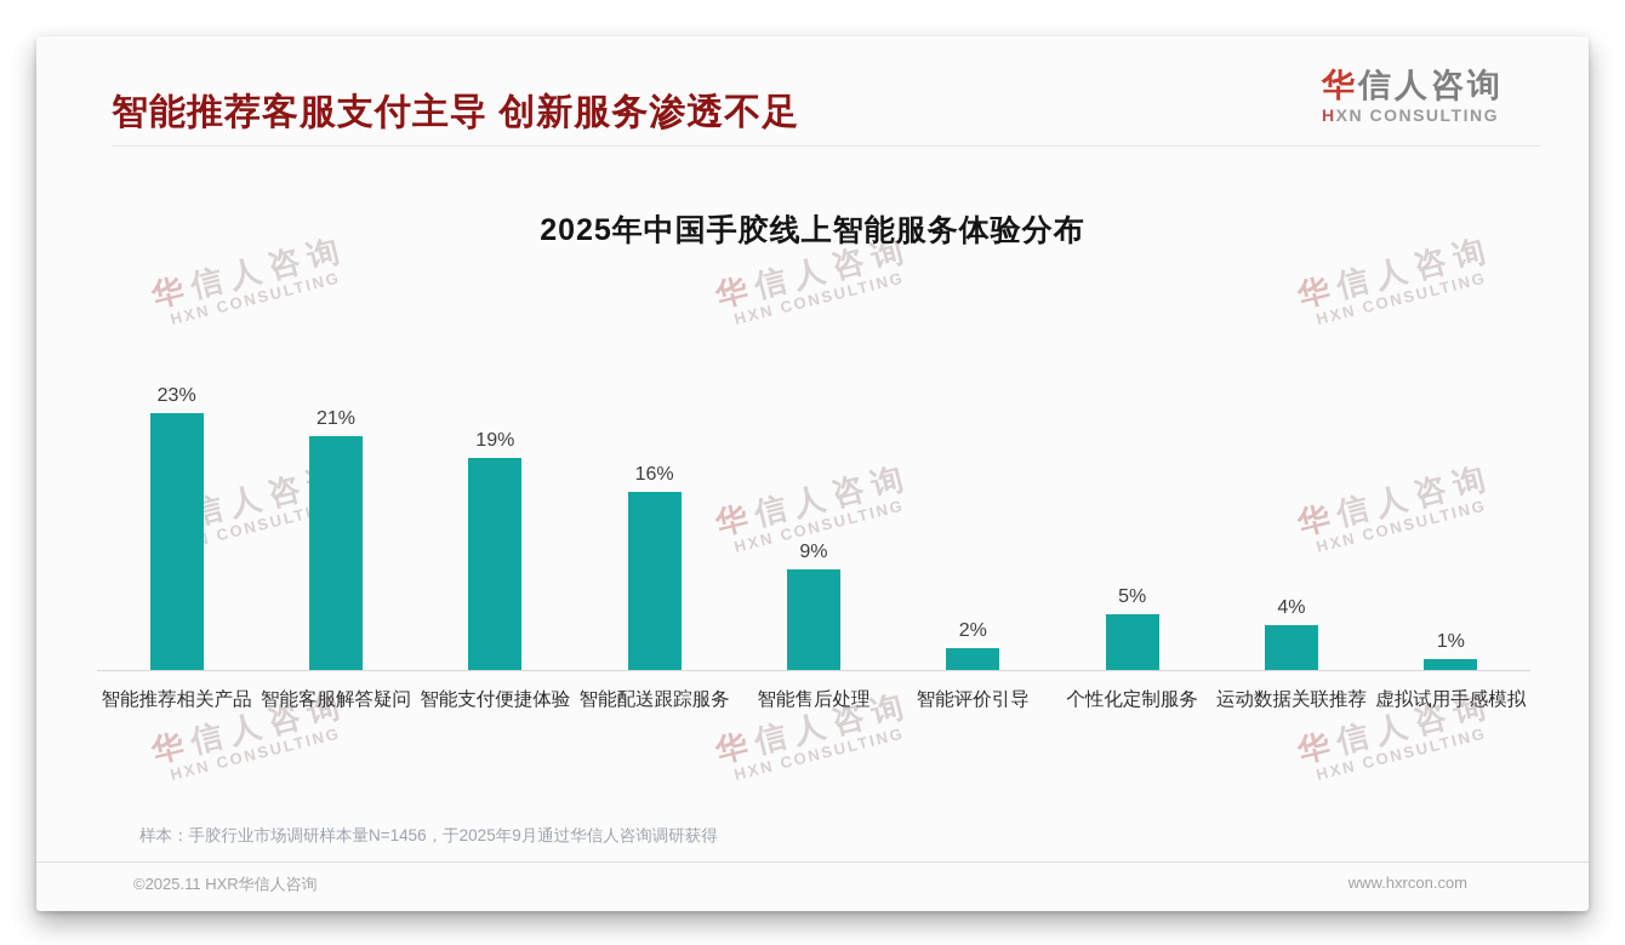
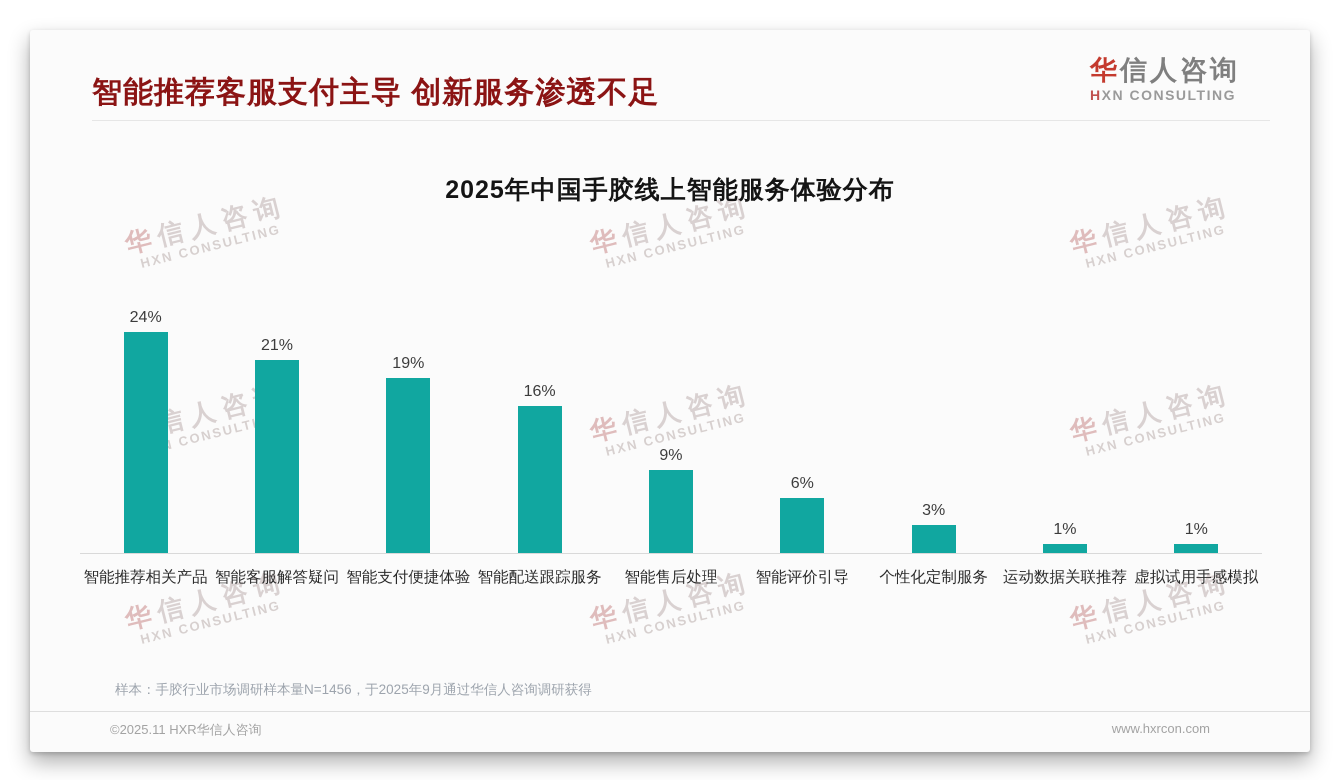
智能推荐相关产品: 23% -> 24%
智能评价引导: 2% -> 6%
个性化定制服务: 5% -> 3%
运动数据关联推荐: 4% -> 1%
